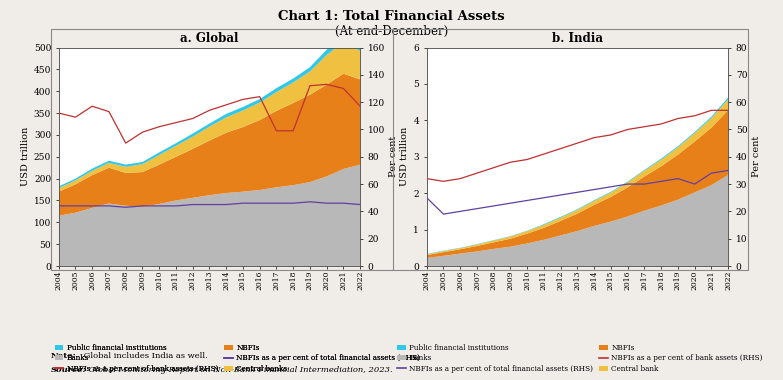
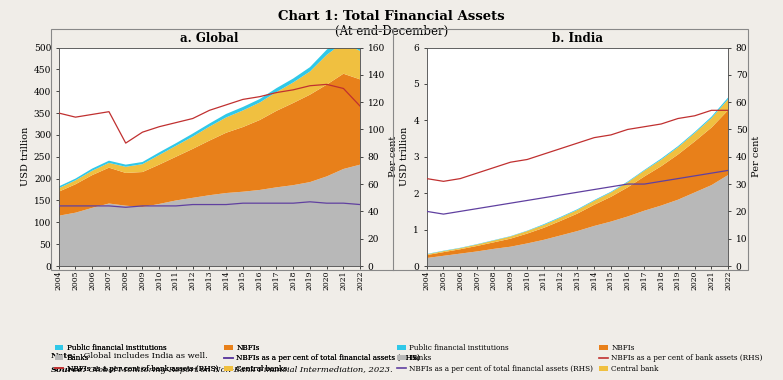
a. Global/NBFIs as a per cent of bank assets (RHS)/2006: 117 -> 111
a. Global/NBFIs as a per cent of bank assets (RHS)/2017: 99 -> 127
a. Global/NBFIs as a per cent of bank assets (RHS)/2018: 99 -> 129
b. India/NBFIs as a per cent of total financial assets (RHS)/2004: 25 -> 20
b. India/NBFIs as a per cent of total financial assets (RHS)/2020: 30 -> 33
